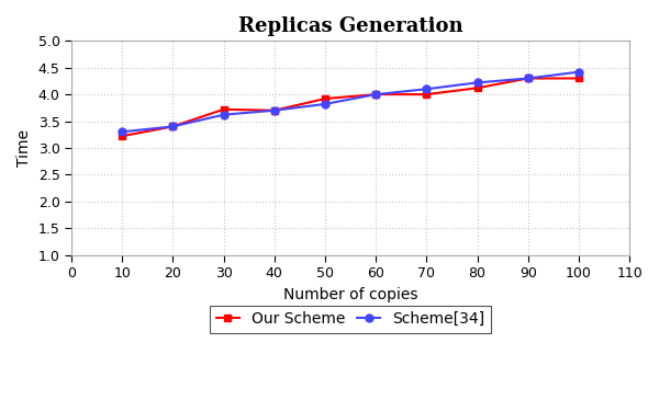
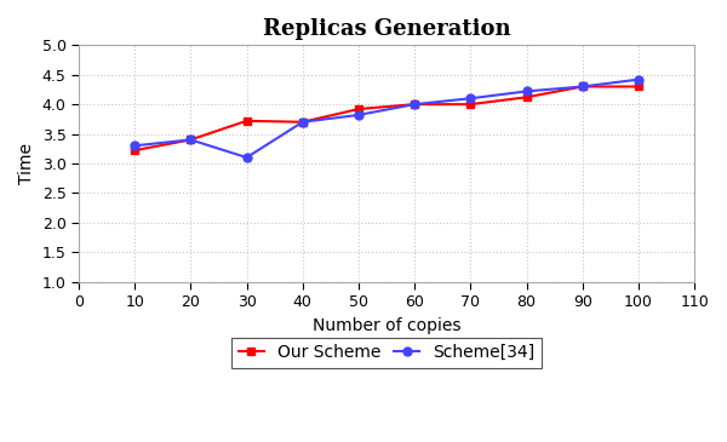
Scheme[34]/30: 3.62 -> 3.10
